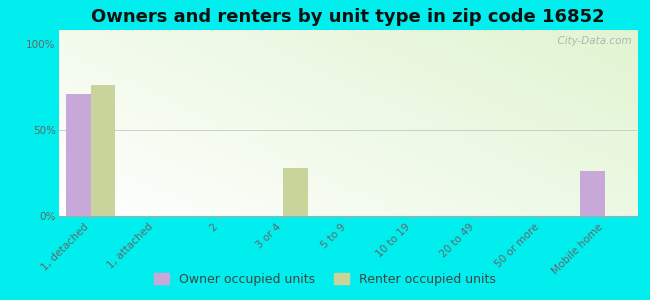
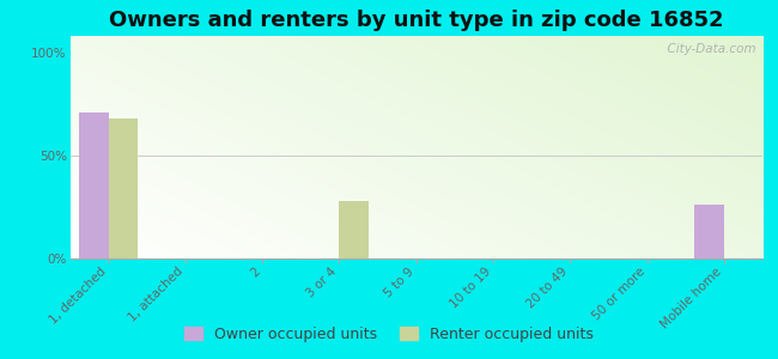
Renter occupied units/1, detached: 76% -> 68%
